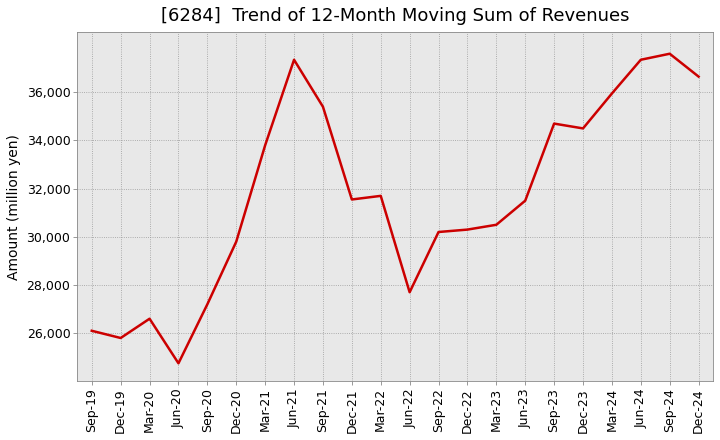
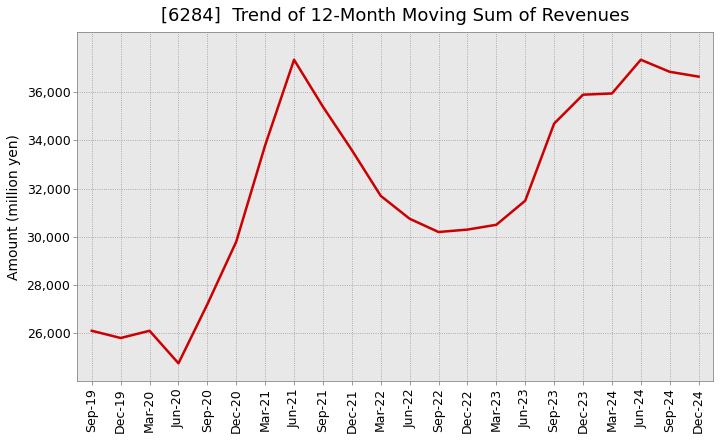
Mar-20: 26,600 -> 26,100
Dec-21: 31,550 -> 33,600
Jun-22: 27,700 -> 30,750
Dec-23: 34,500 -> 35,900
Sep-24: 37,600 -> 36,850
